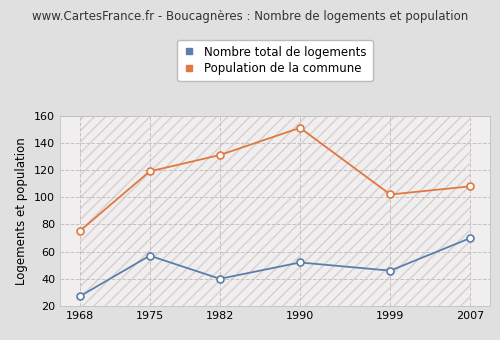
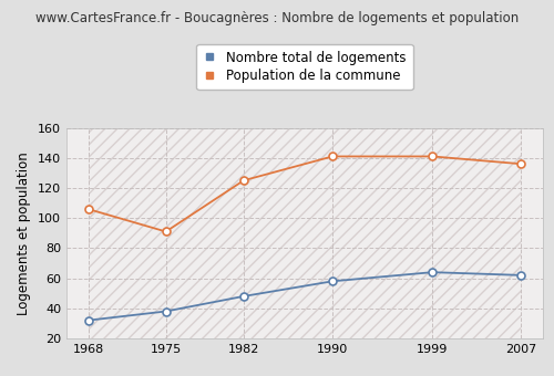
Nombre total de logements/1968: 27 -> 32
Population de la commune/1968: 75 -> 106
Nombre total de logements/1975: 57 -> 38
Population de la commune/1975: 119 -> 91
Nombre total de logements/1982: 40 -> 48
Population de la commune/1982: 131 -> 125
Nombre total de logements/1990: 52 -> 58
Population de la commune/1990: 151 -> 141
Nombre total de logements/1999: 46 -> 64
Population de la commune/1999: 102 -> 141
Nombre total de logements/2007: 70 -> 62
Population de la commune/2007: 108 -> 136
